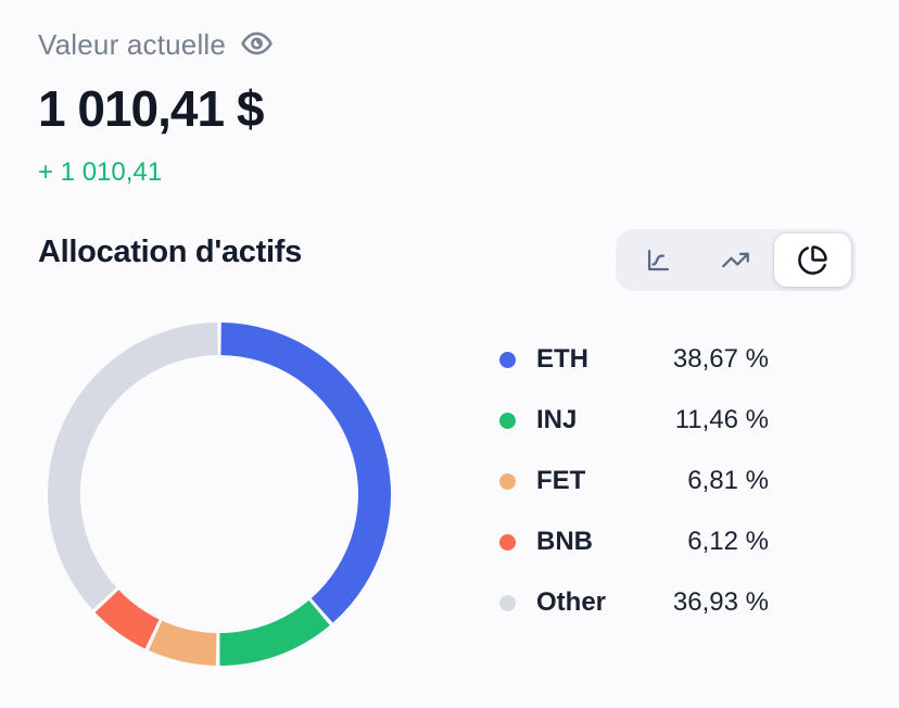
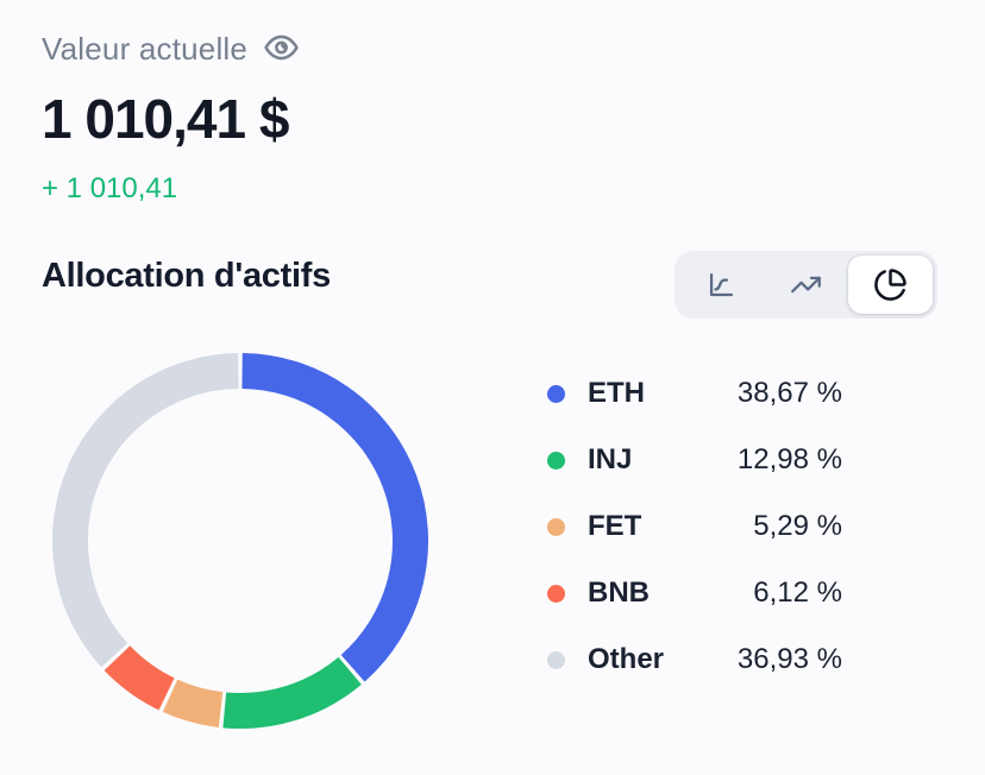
INJ: 11,46 -> 12,98
FET: 6,81 -> 5,29
